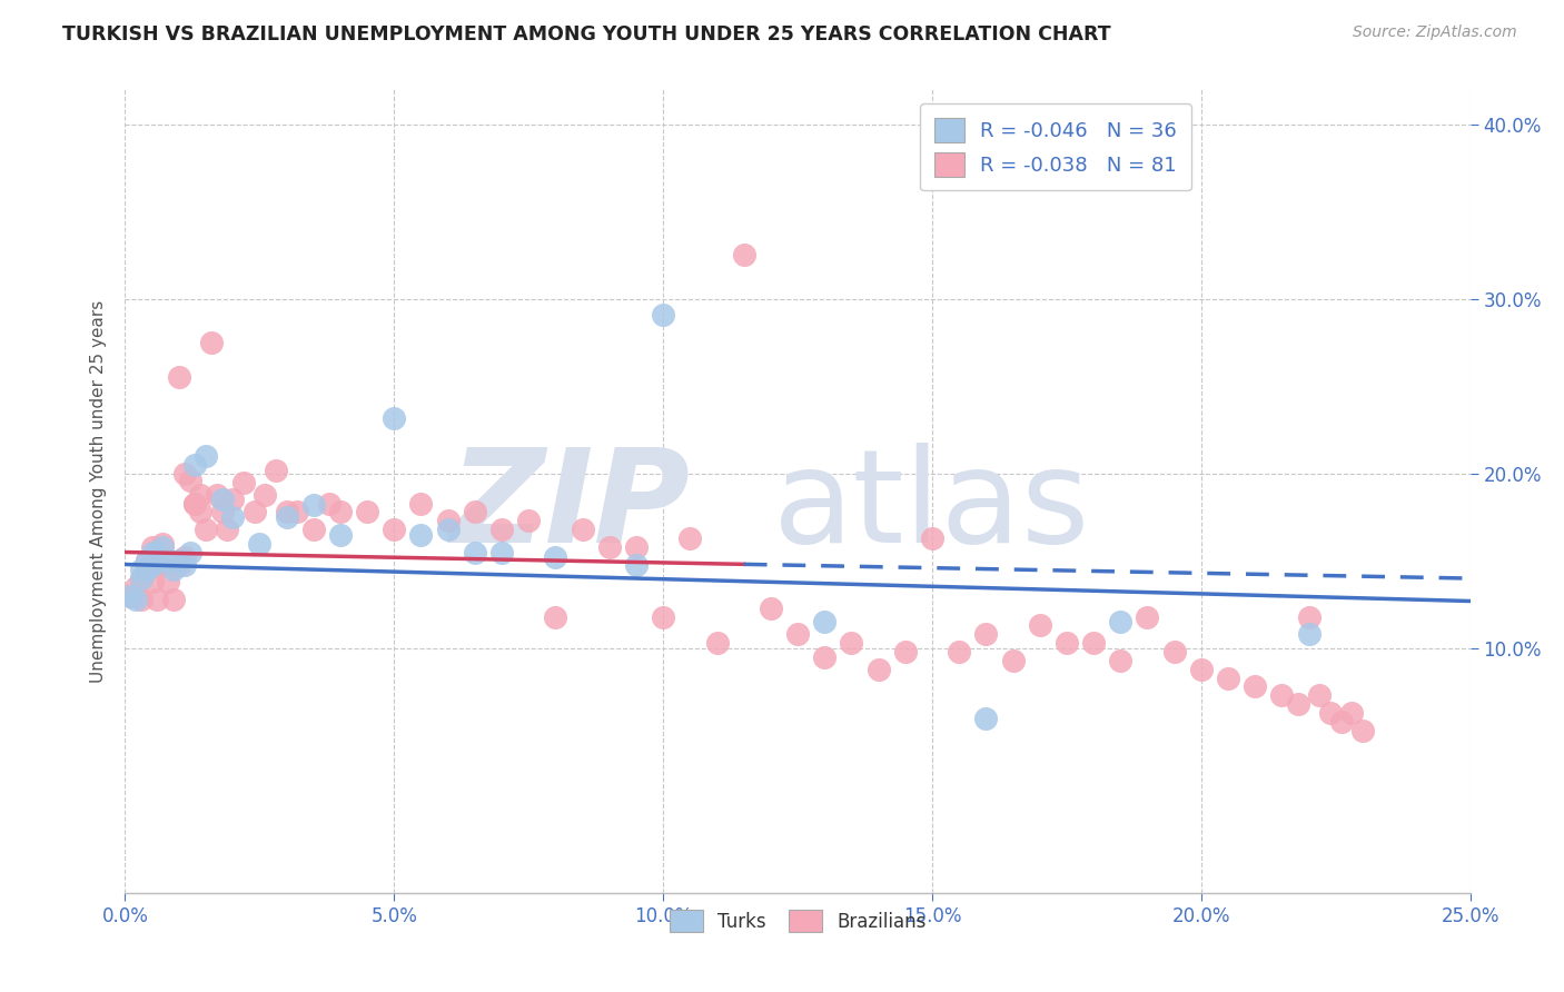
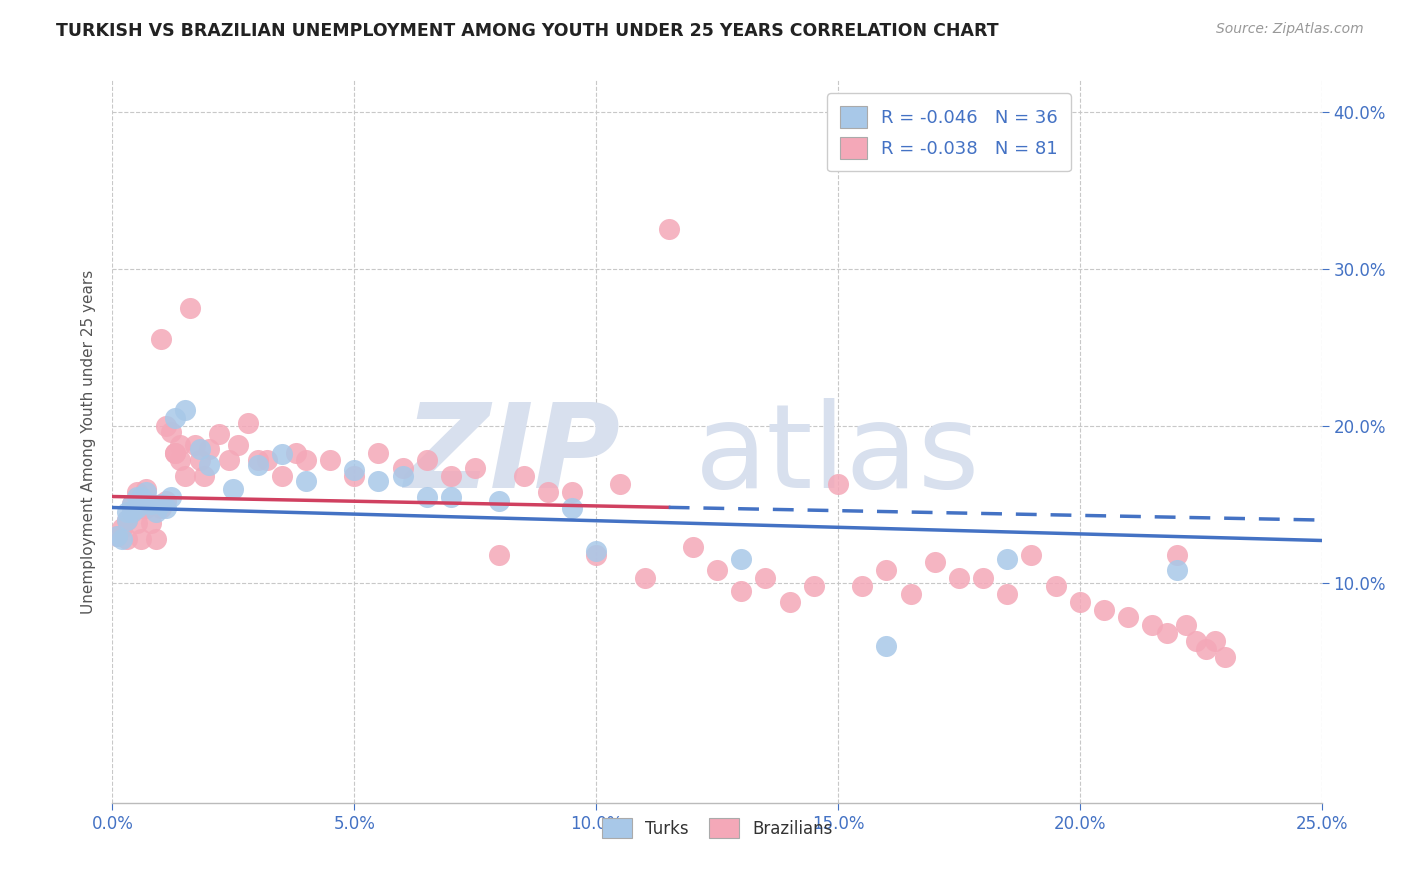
Turks/5.0%: 23.2% -> 17.2%
Turks/10.0%: 29.1% -> 12.0%
